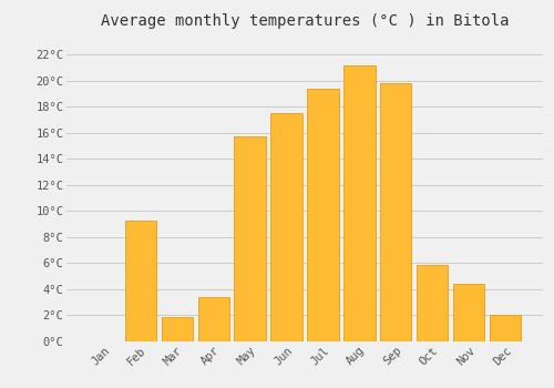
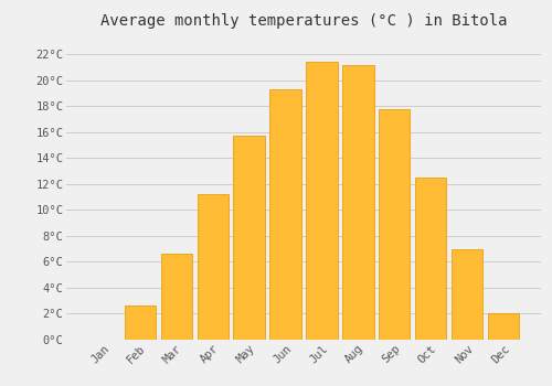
Feb: 9.3°C -> 2.6°C
Mar: 1.9°C -> 6.6°C
Apr: 3.4°C -> 11.2°C
Jun: 17.5°C -> 19.3°C
Jul: 19.4°C -> 21.4°C
Sep: 19.8°C -> 17.8°C
Oct: 5.9°C -> 12.5°C
Nov: 4.4°C -> 7.0°C
